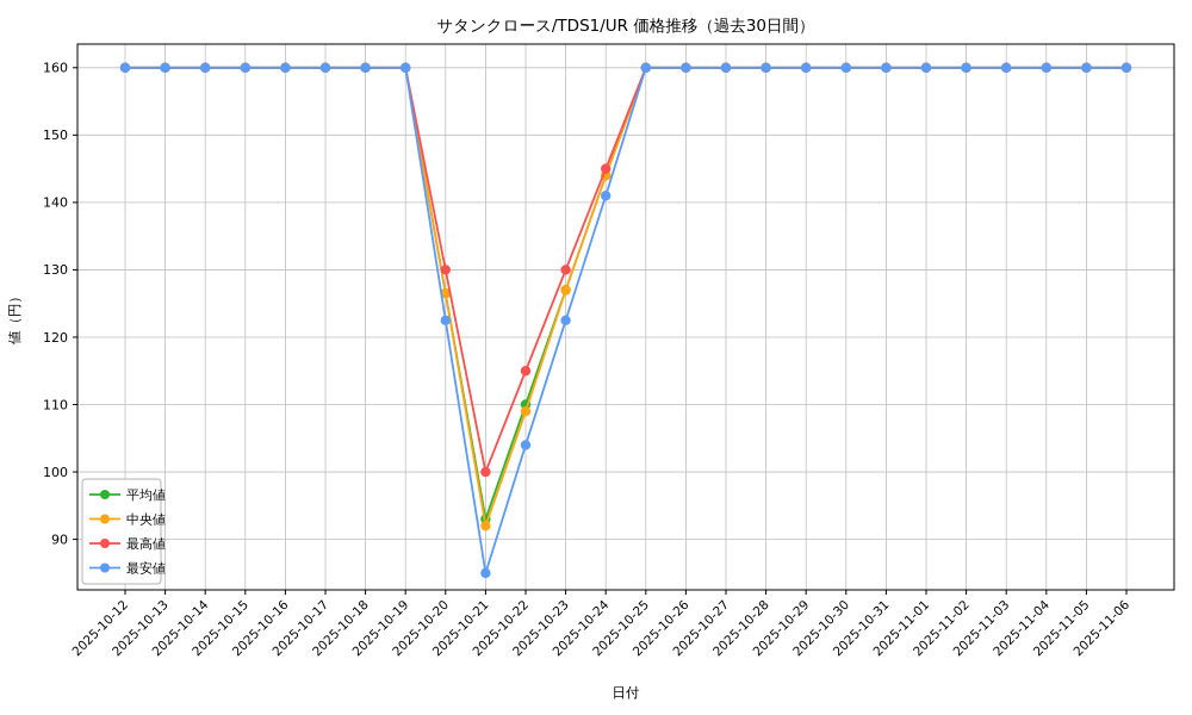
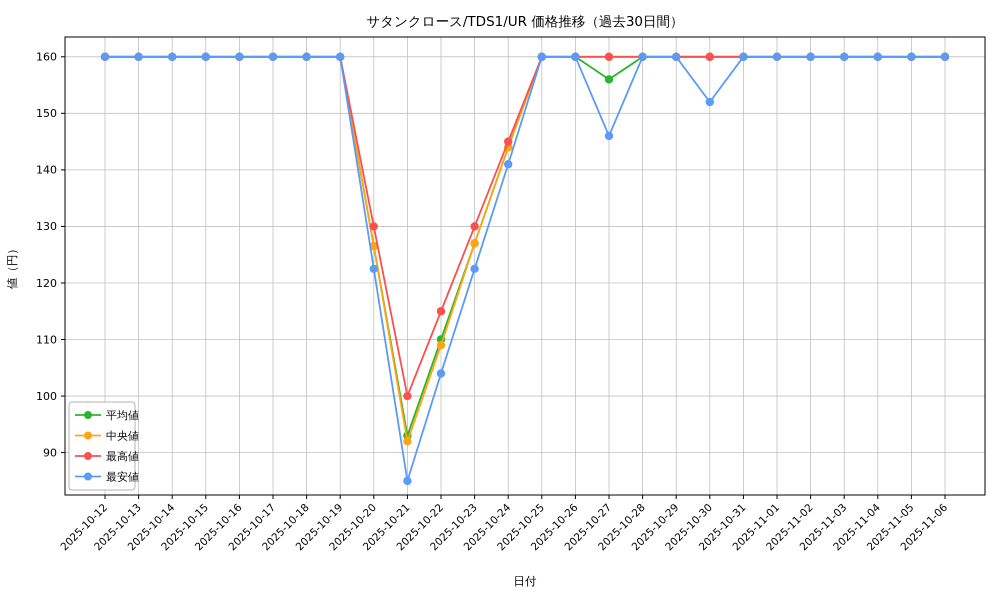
平均値/2025-10-27: 160 -> 156
最安値/2025-10-27: 160 -> 146
最安値/2025-10-30: 160 -> 152
